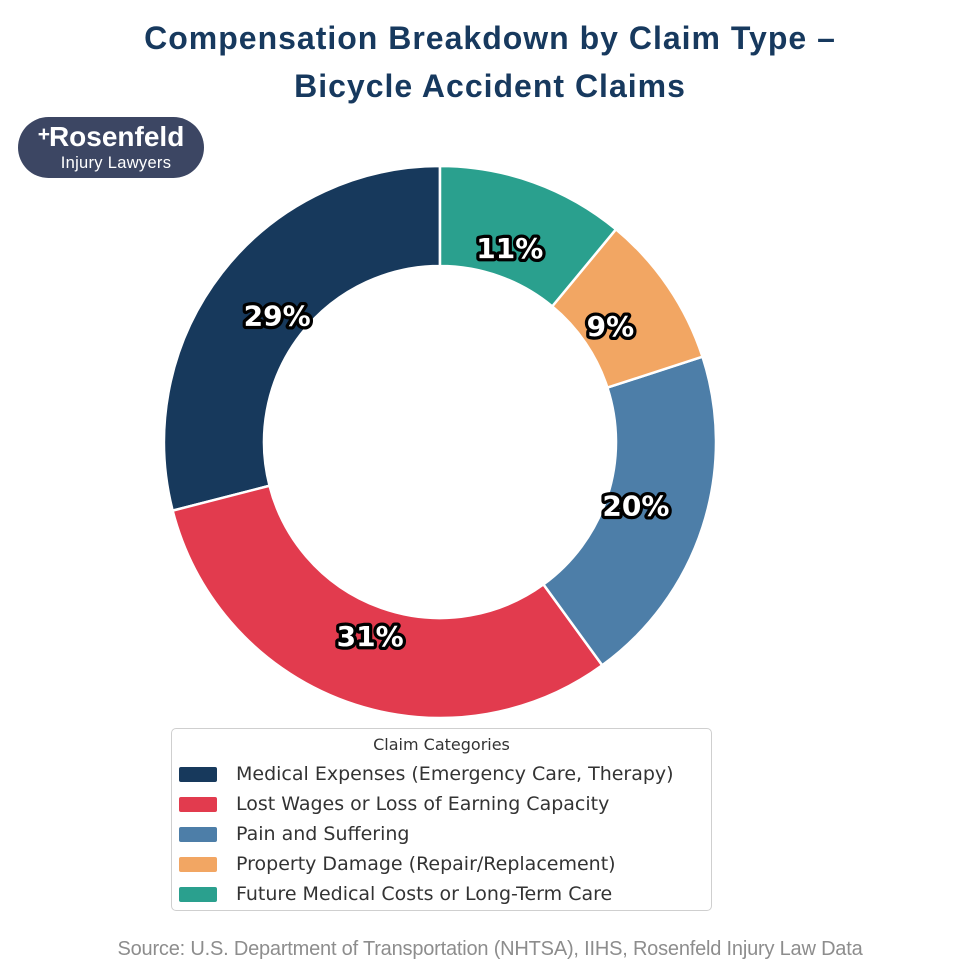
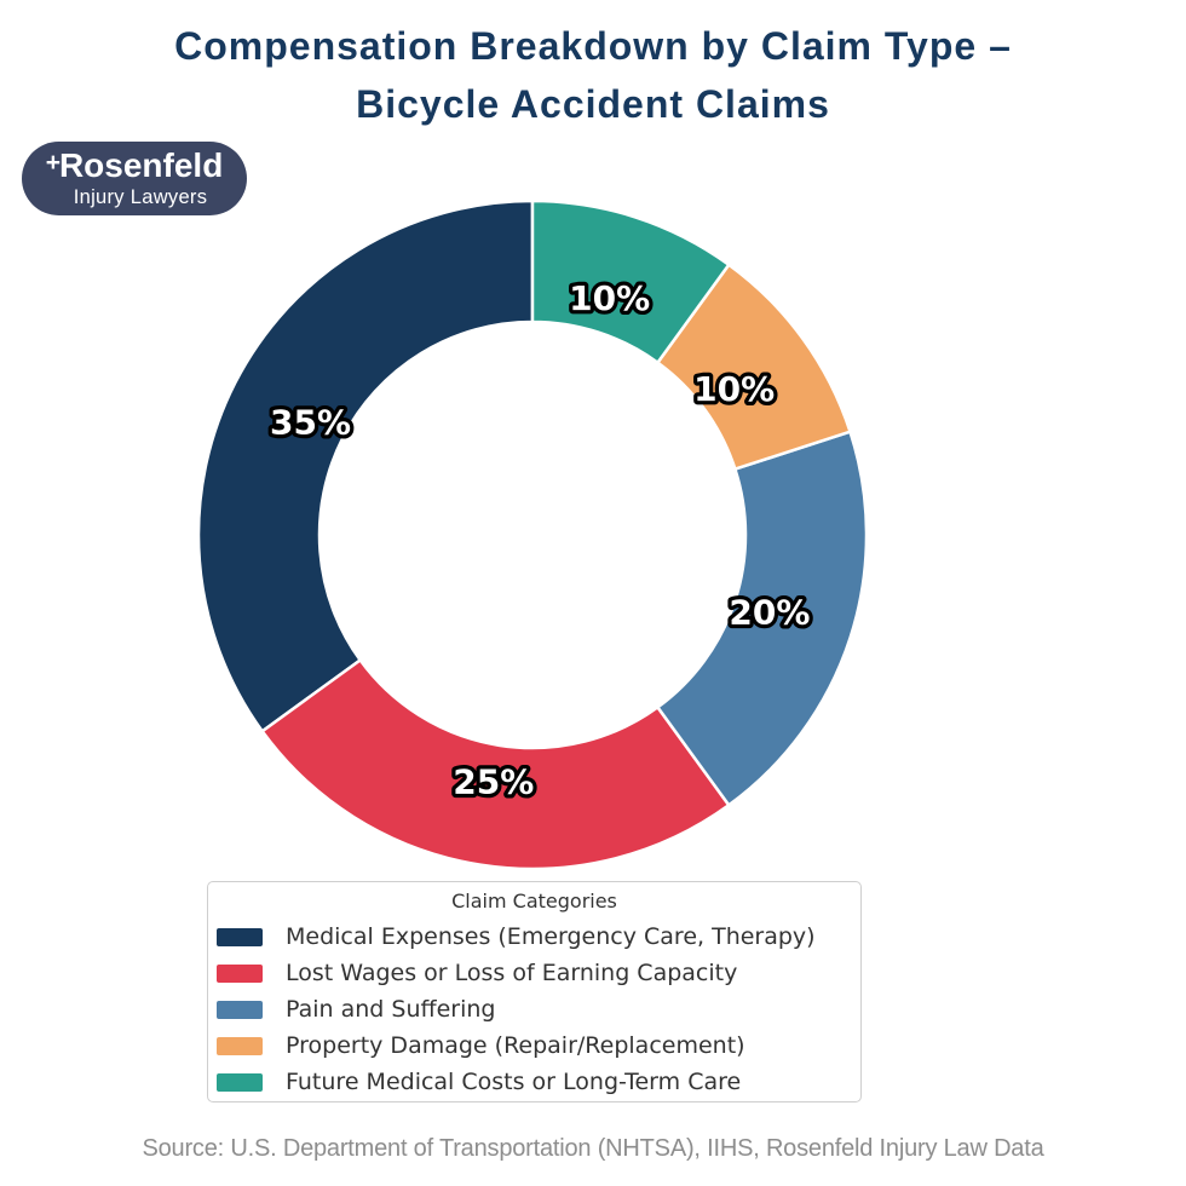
Medical Expenses (Emergency Care, Therapy): 29% -> 35%
Lost Wages or Loss of Earning Capacity: 31% -> 25%
Property Damage (Repair/Replacement): 9% -> 10%
Future Medical Costs or Long-Term Care: 11% -> 10%
